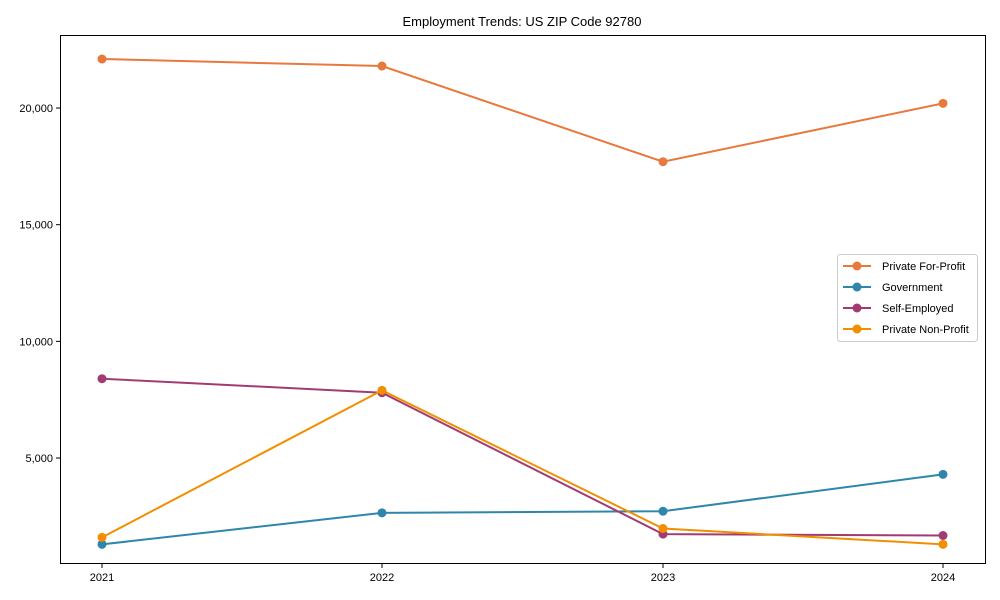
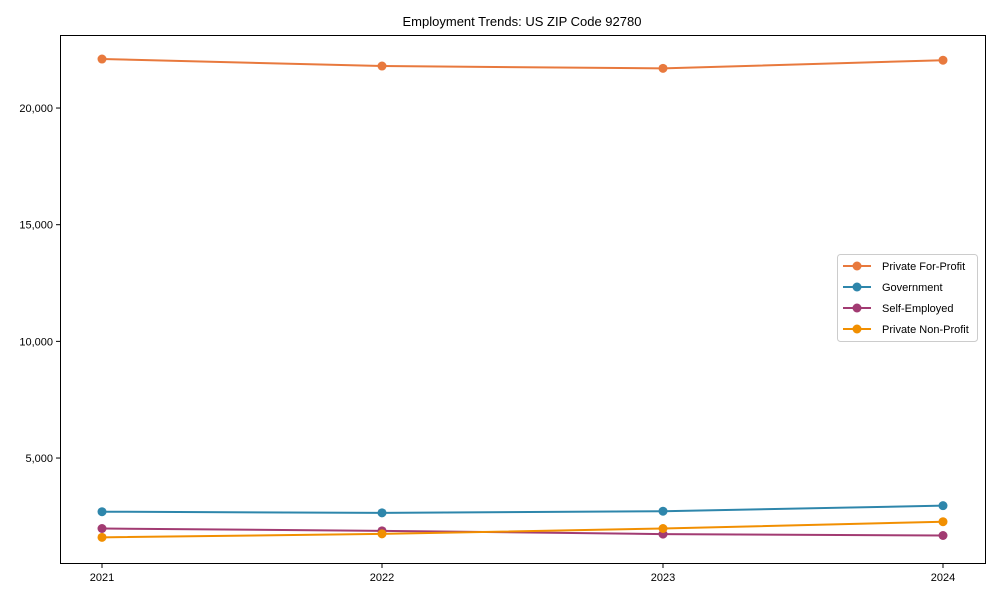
Government/2021: 1300 -> 2700
Self-Employed/2021: 8400 -> 2000
Self-Employed/2022: 7800 -> 1900
Private Non-Profit/2022: 7900 -> 1800
Private For-Profit/2023: 17700 -> 21700
Private For-Profit/2024: 20200 -> 22000
Government/2024: 4300 -> 3000
Private Non-Profit/2024: 1300 -> 2300
